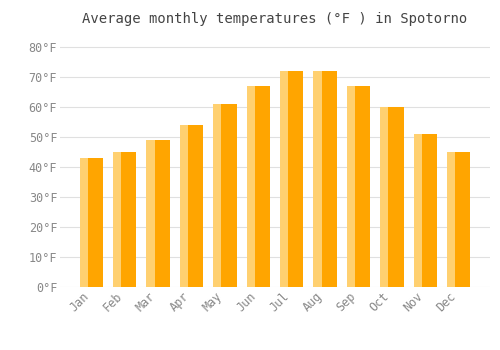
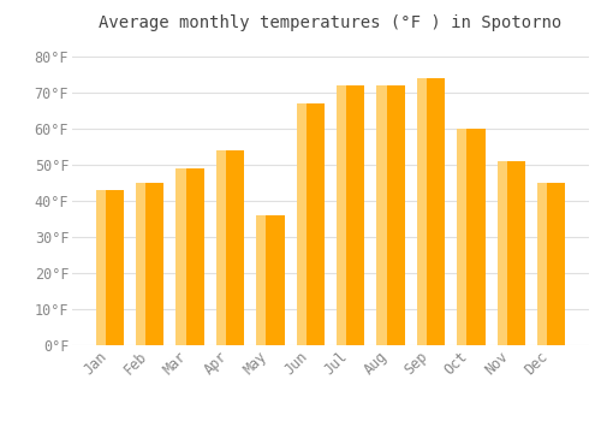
May: 61°F -> 36°F
Sep: 67°F -> 74°F
